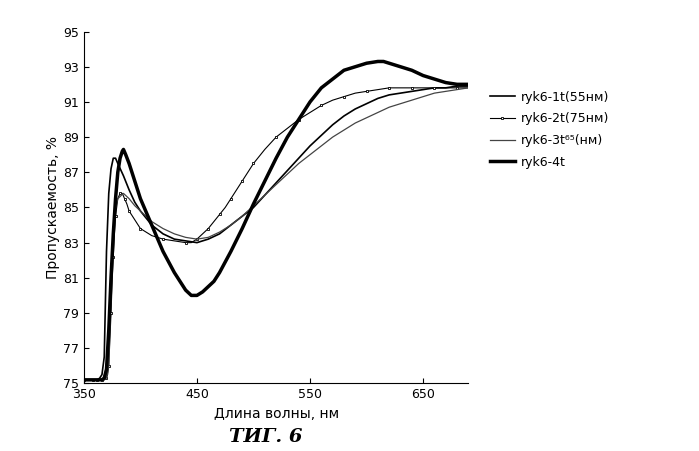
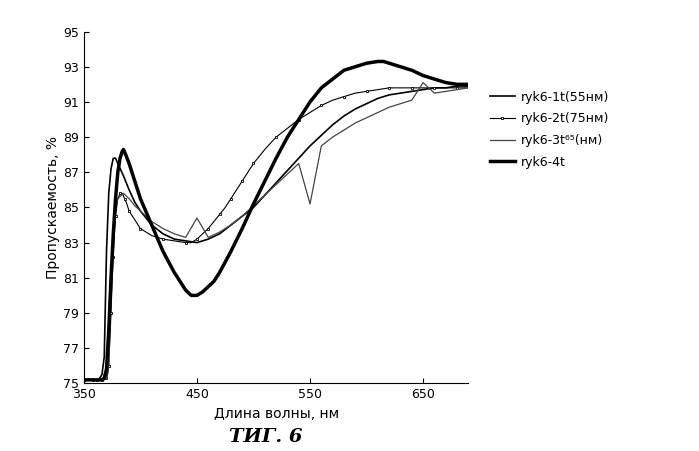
ryk6-3t⁶⁵(нм)/450: 83.2 -> 84.4
ryk6-3t⁶⁵(нм)/550: 88.0 -> 85.2
ryk6-3t⁶⁵(нм)/650: 91.3 -> 92.1
